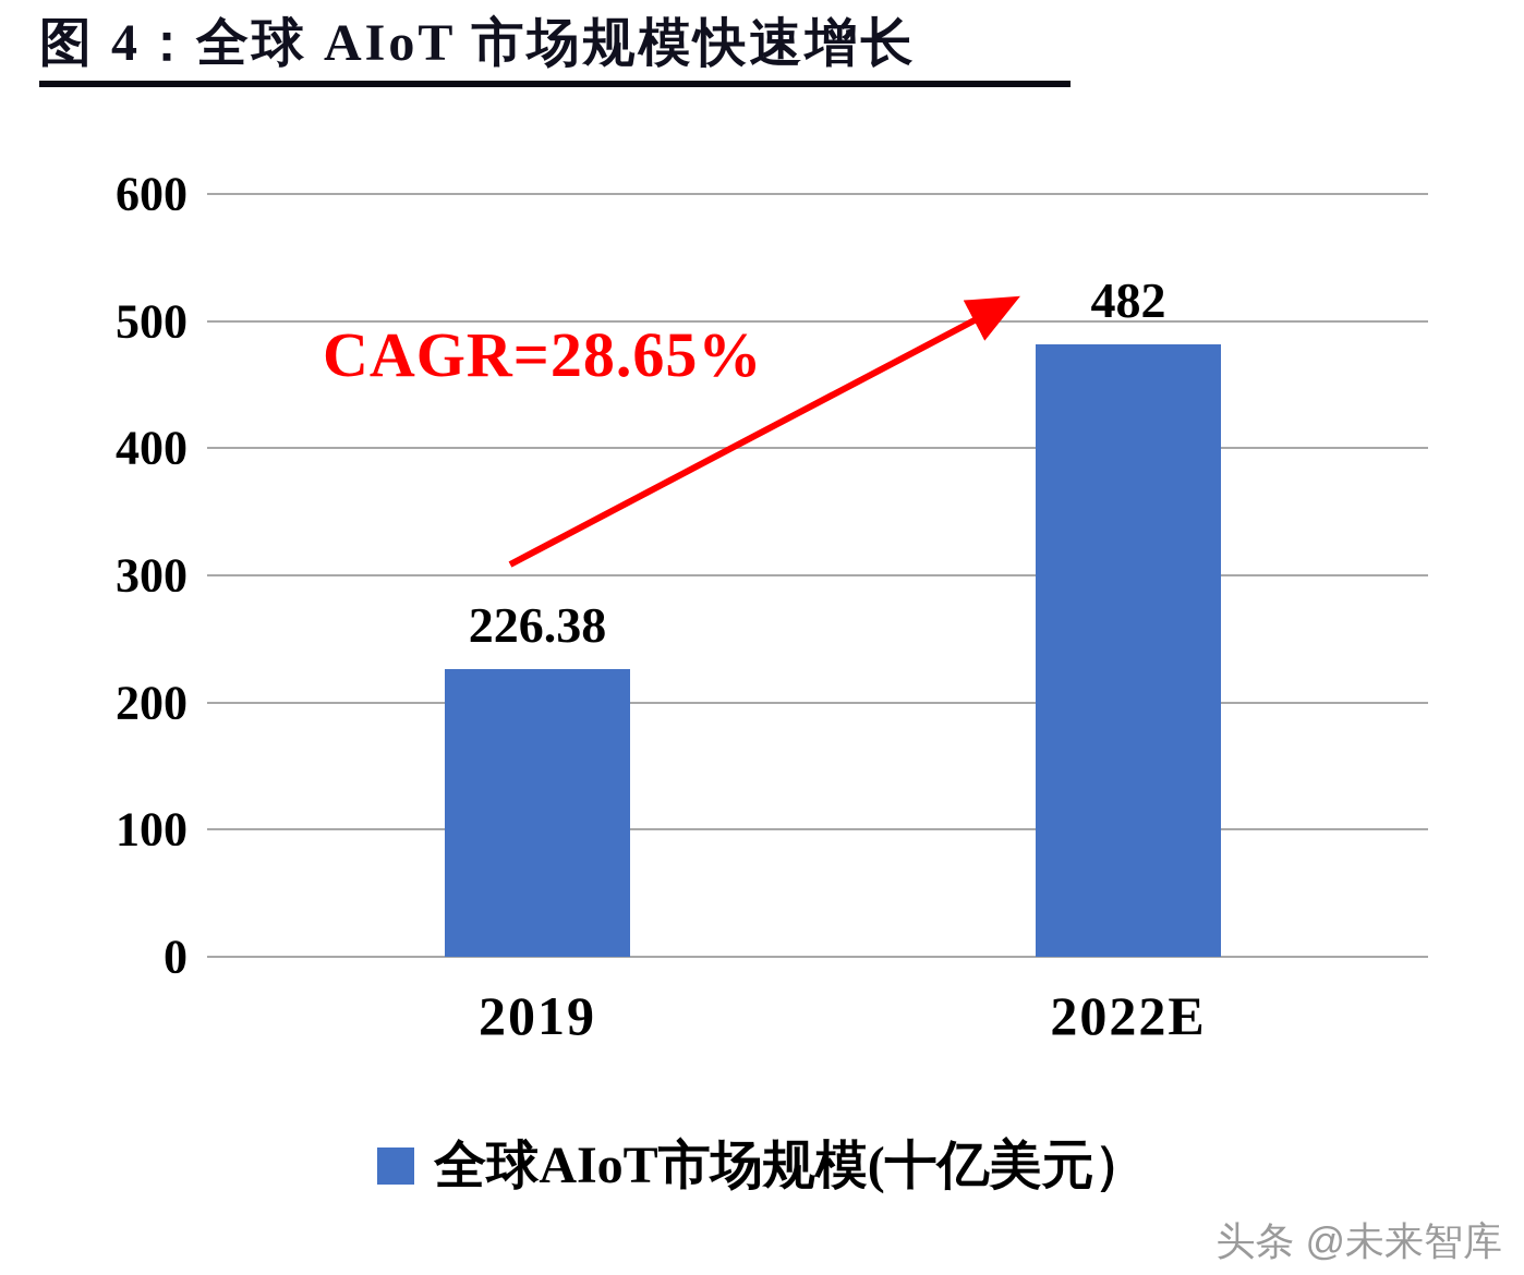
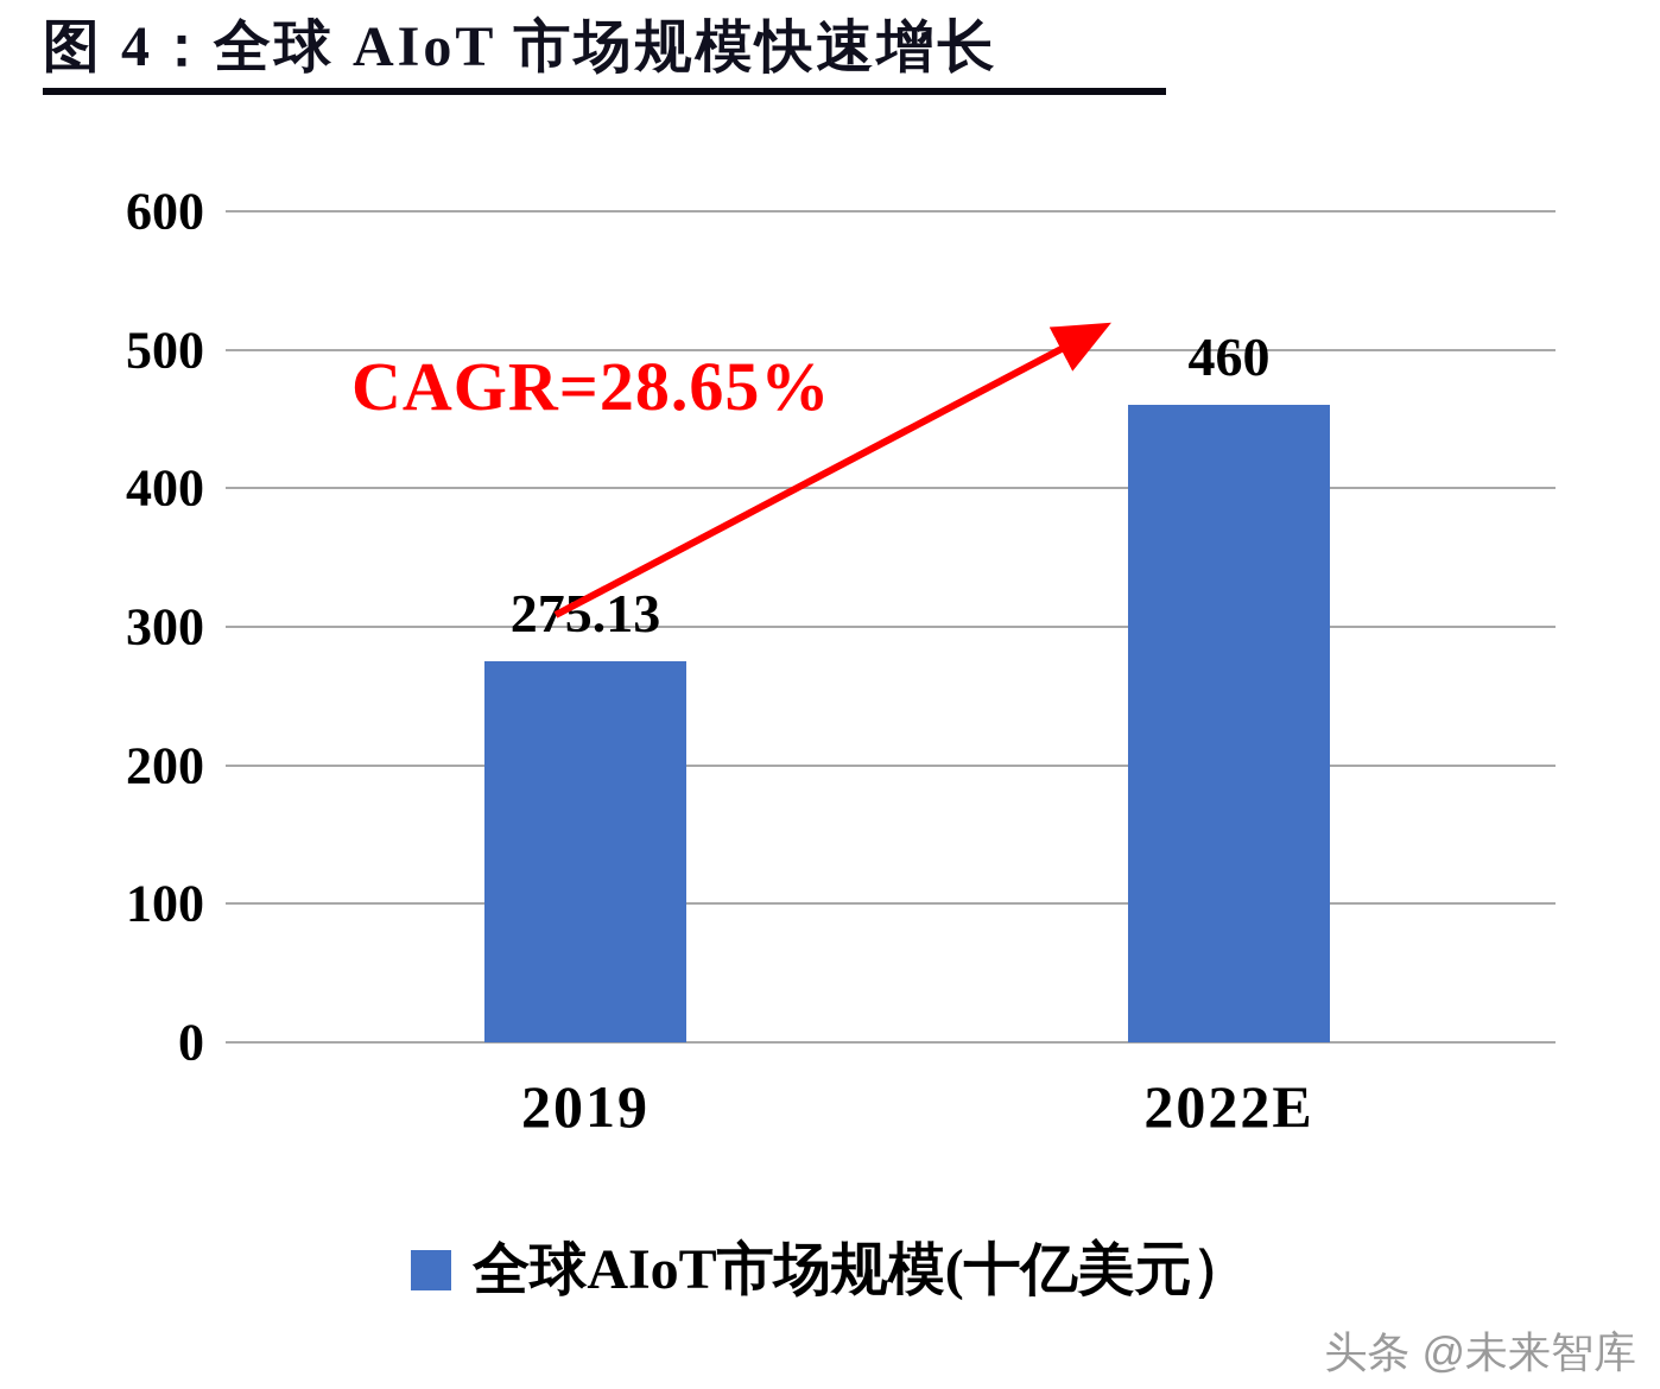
2019: 226.38 -> 275.13
2022E: 482 -> 460
